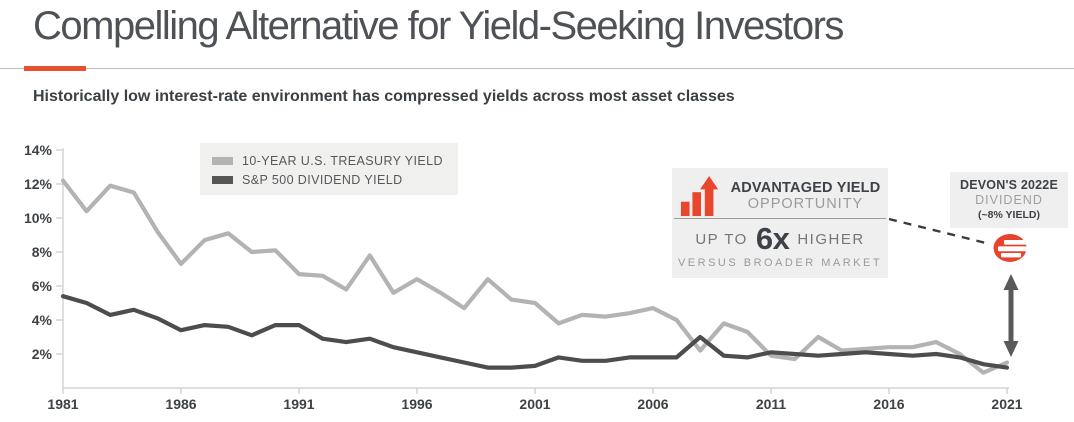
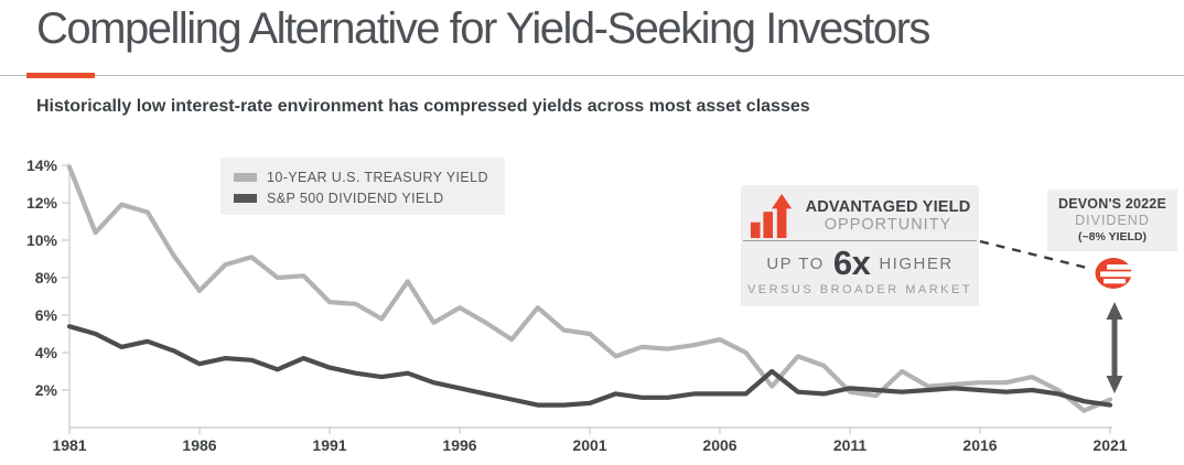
10-YEAR U.S. TREASURY YIELD/1981: 12.2% -> 13.9%
S&P 500 DIVIDEND YIELD/1991: 3.7% -> 3.2%
